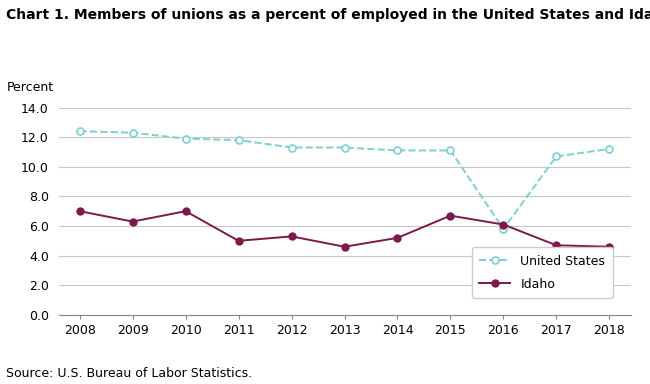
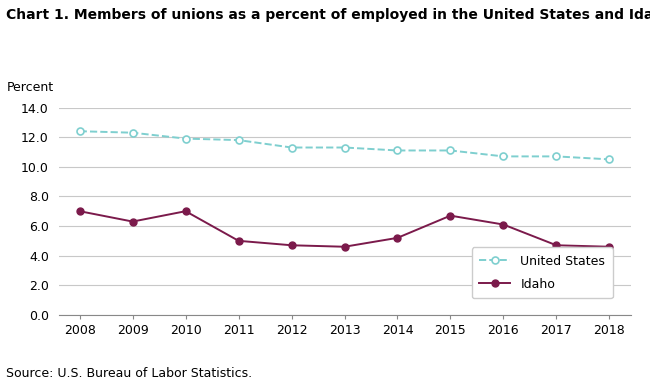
Idaho/2012: 5.3 -> 4.7
United States/2016: 5.8 -> 10.7
United States/2018: 11.2 -> 10.5
